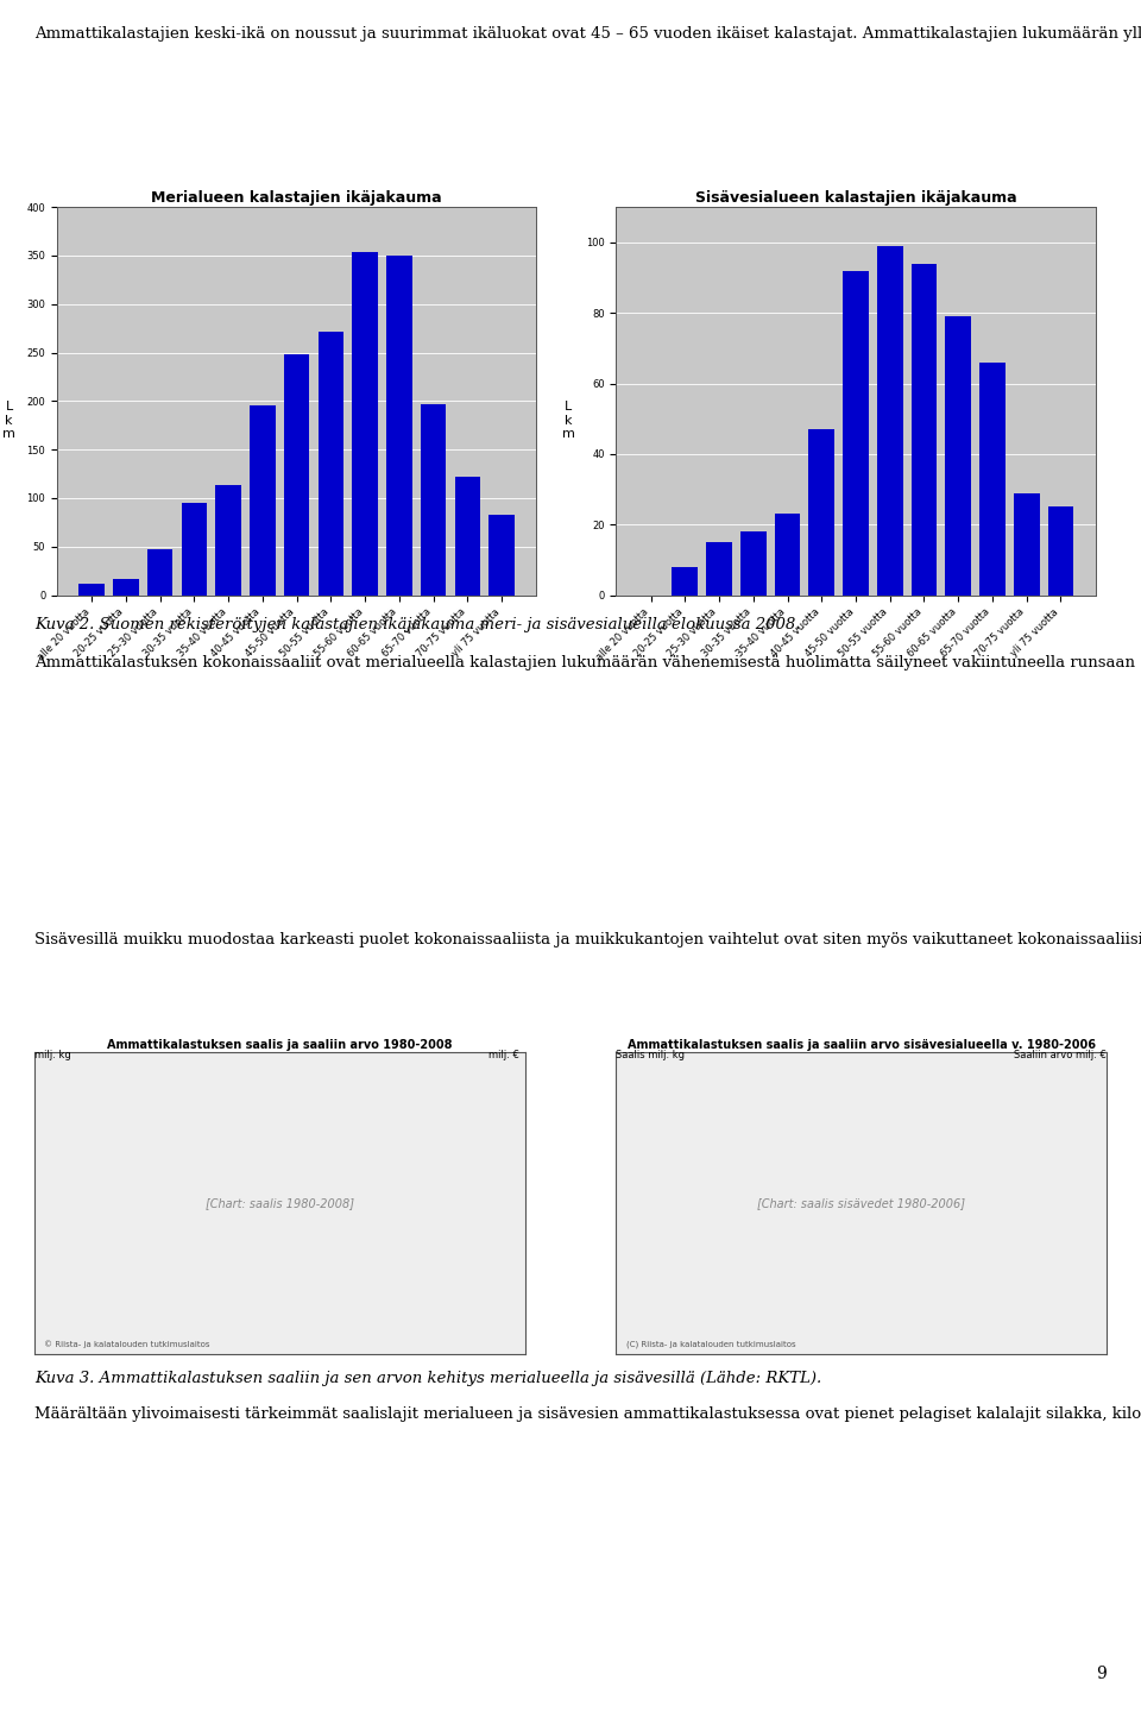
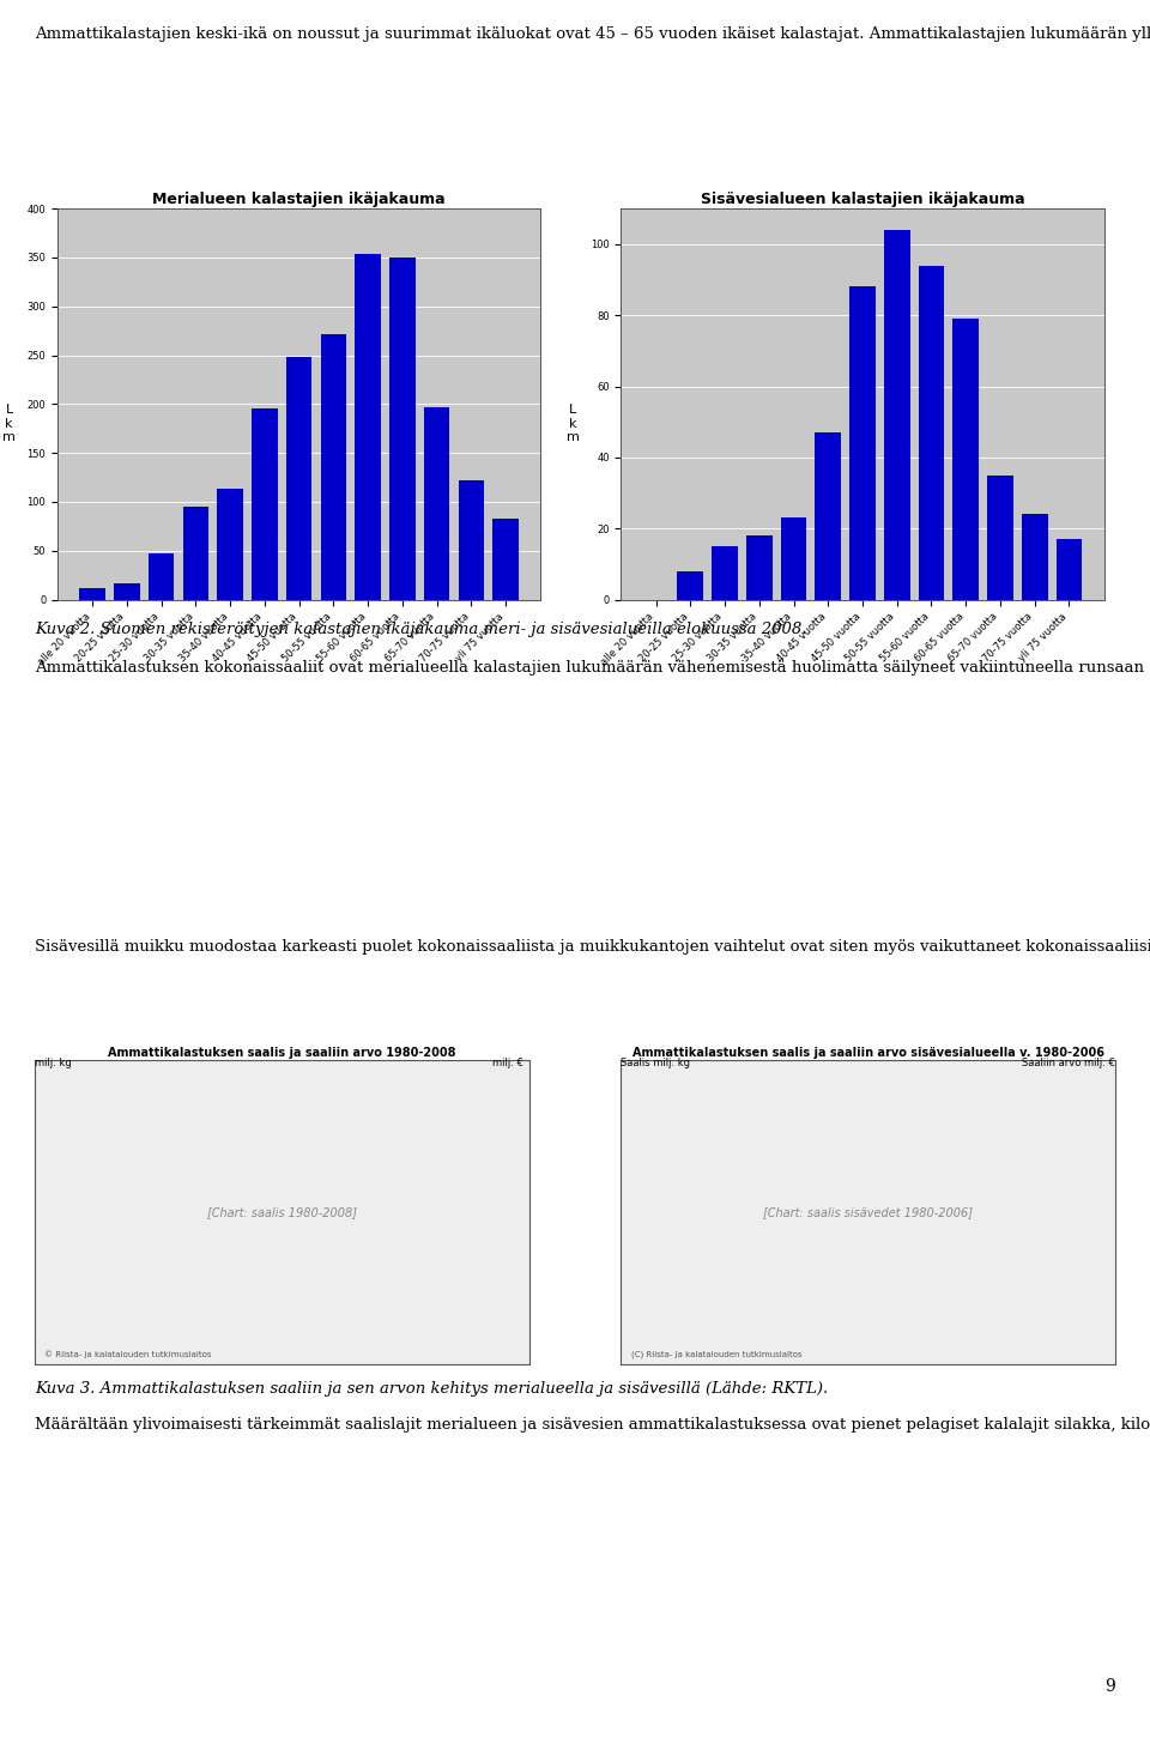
Sisävesialueen kalastajien ikäjakauma/45-50 vuotta: 92 -> 88
Sisävesialueen kalastajien ikäjakauma/50-55 vuotta: 99 -> 104
Sisävesialueen kalastajien ikäjakauma/65-70 vuotta: 66 -> 35
Sisävesialueen kalastajien ikäjakauma/70-75 vuotta: 29 -> 24
Sisävesialueen kalastajien ikäjakauma/yli 75 vuotta: 25 -> 17
